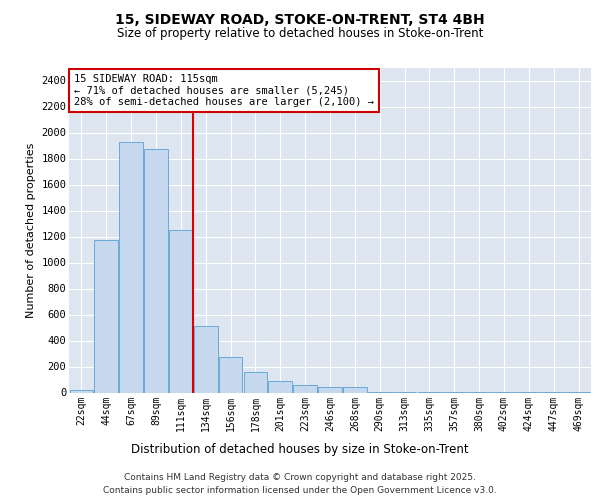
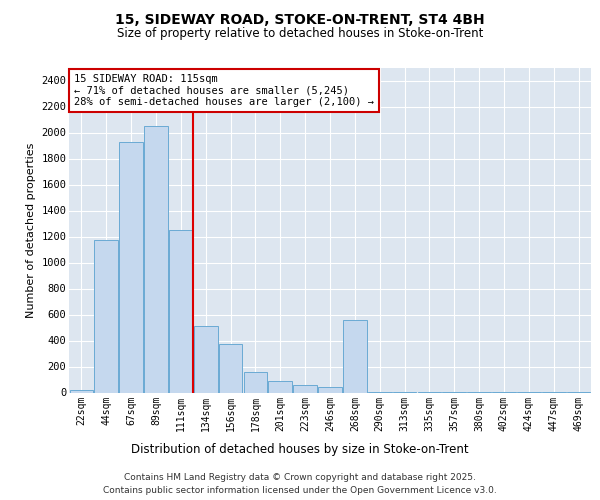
89sqm: 1880 -> 2050
156sqm: 270 -> 370
268sqm: 40 -> 560
